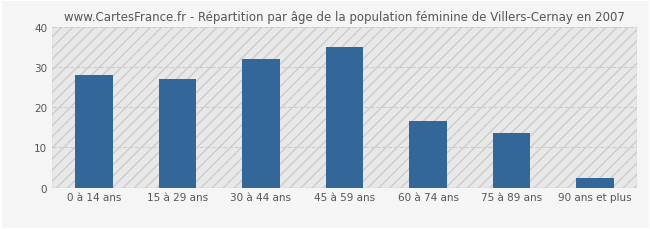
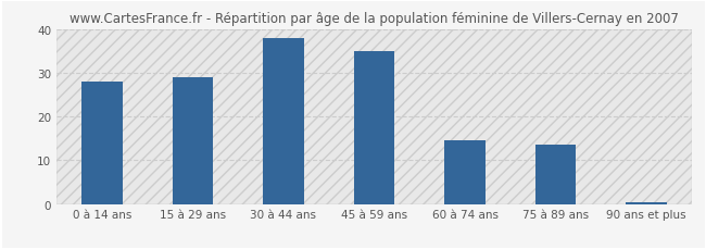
15 à 29 ans: 27.0 -> 29.0
30 à 44 ans: 32.0 -> 38.0
60 à 74 ans: 16.5 -> 14.5
90 ans et plus: 2.5 -> 0.5
